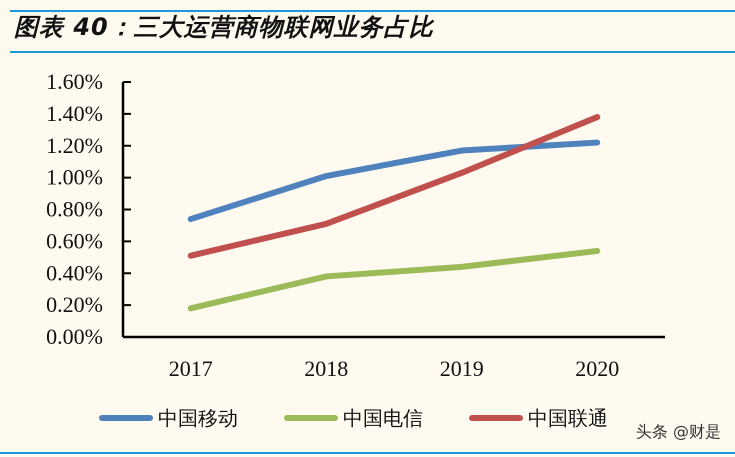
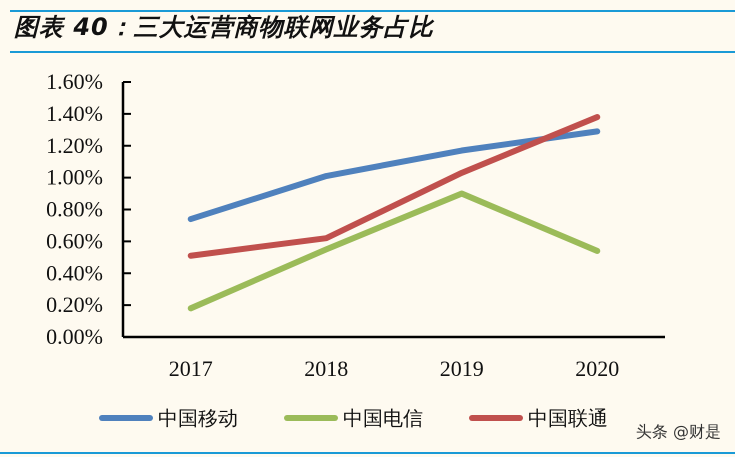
中国电信/2018: 0.38% -> 0.55%
中国联通/2018: 0.71% -> 0.62%
中国电信/2019: 0.44% -> 0.90%
中国移动/2020: 1.22% -> 1.29%
